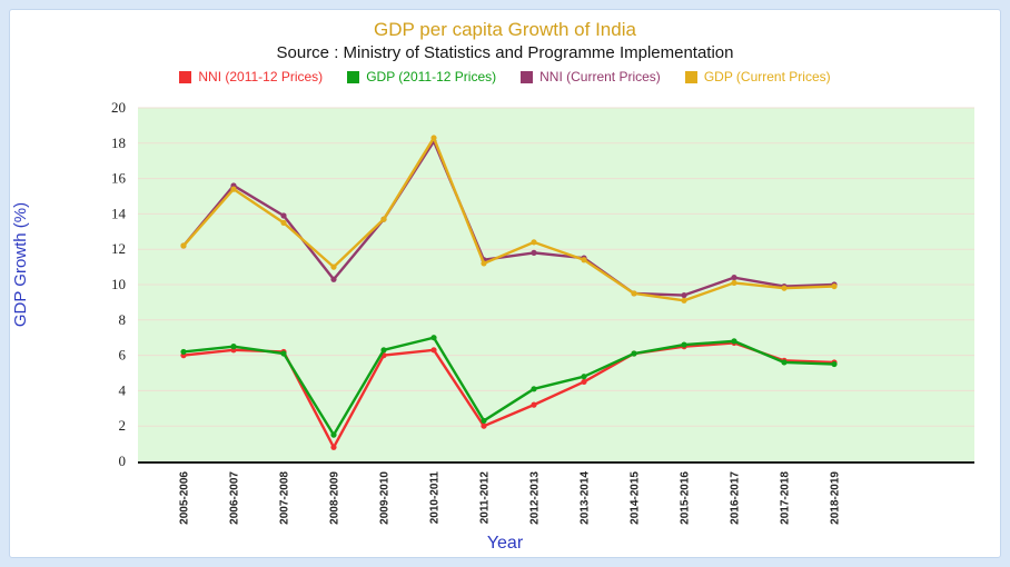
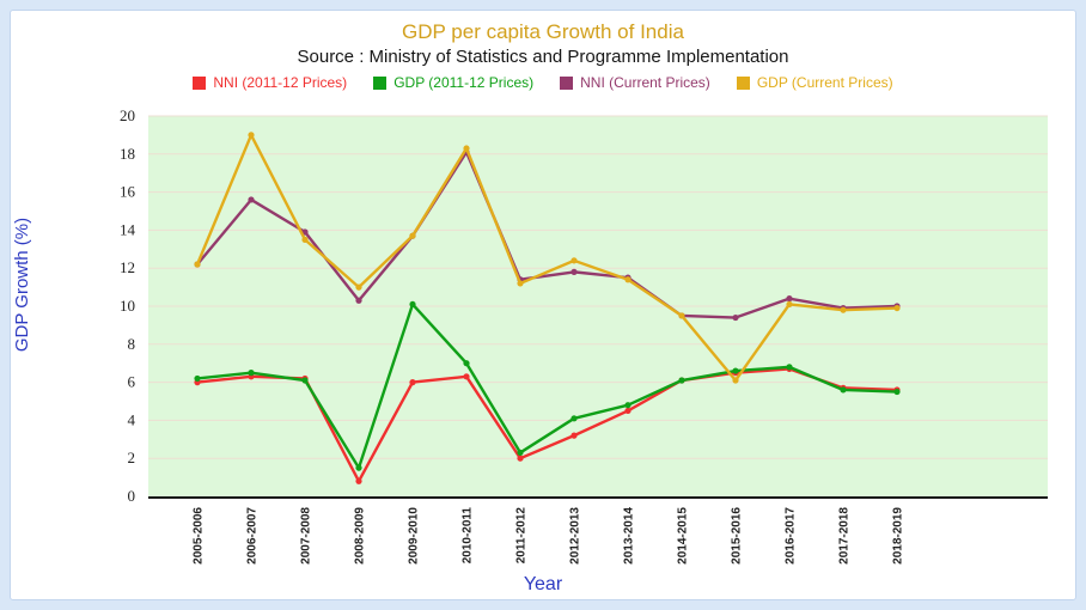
GDP (Current Prices)/2006-2007: 15.4 -> 19.0
GDP (2011-12 Prices)/2009-2010: 6.3 -> 10.1
GDP (Current Prices)/2015-2016: 9.1 -> 6.1
